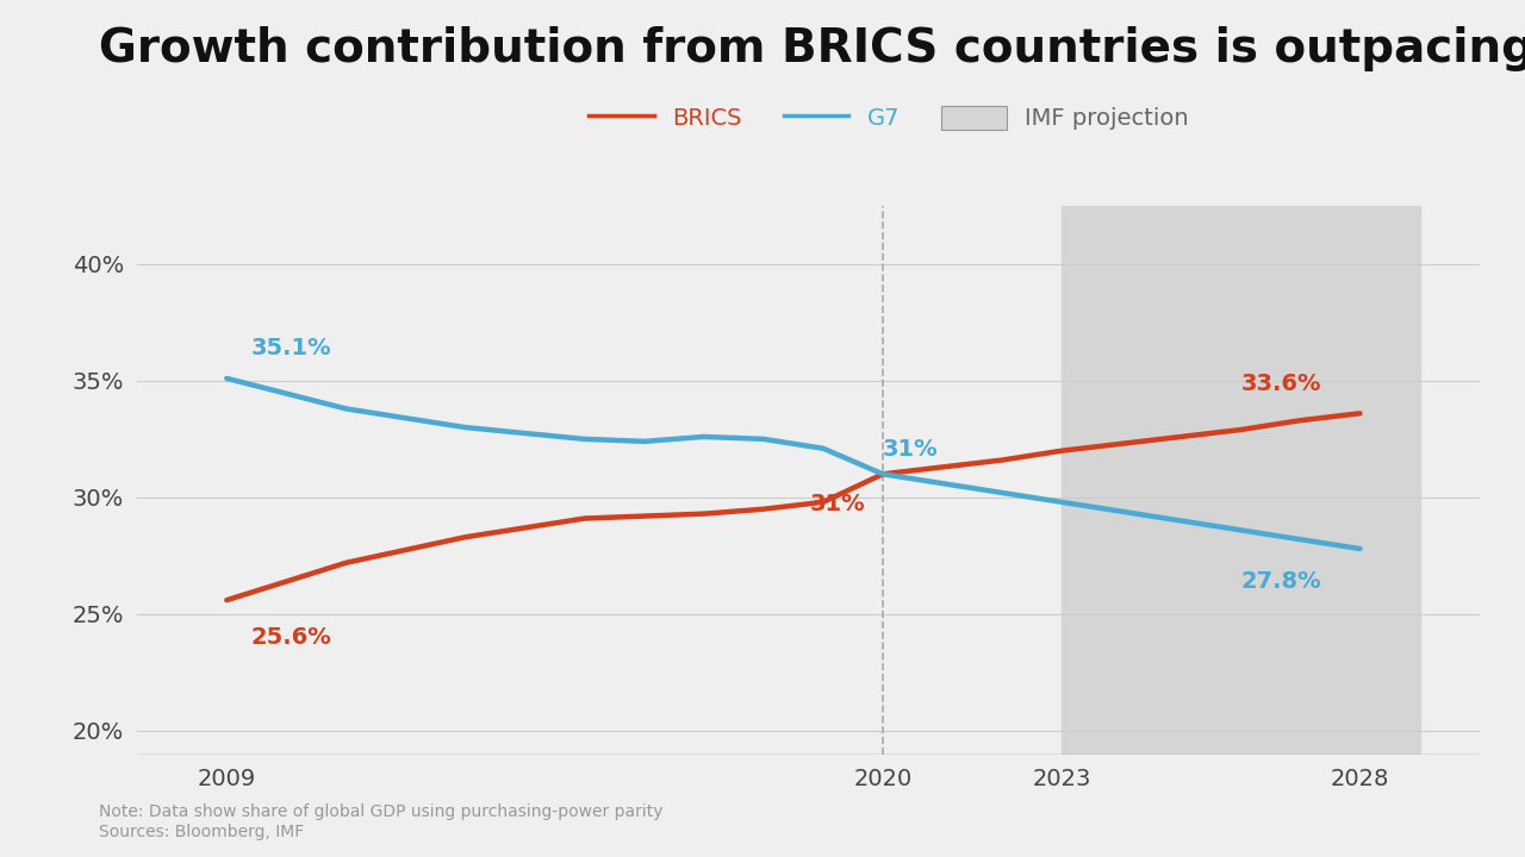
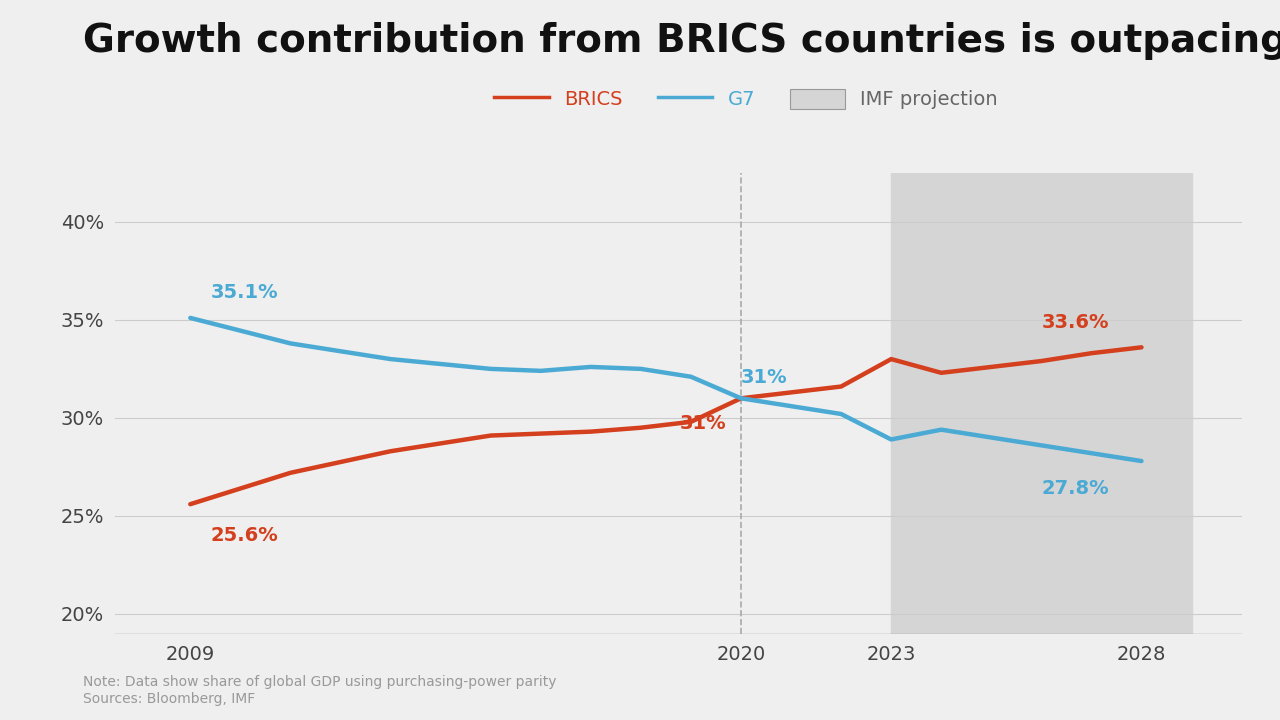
BRICS/2023: 32.0% -> 33.0%
G7/2023: 29.8% -> 28.9%
